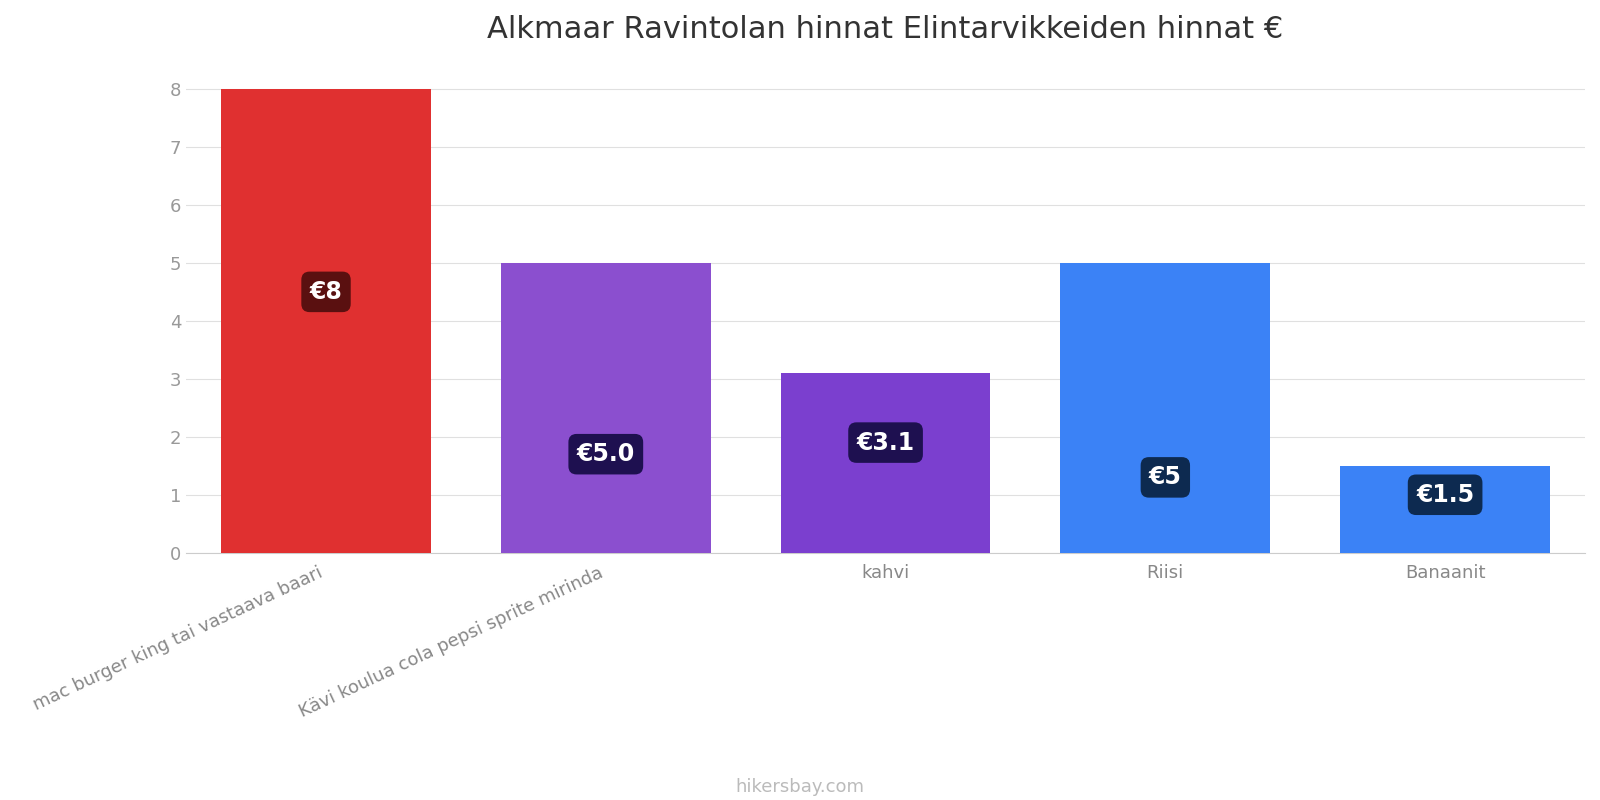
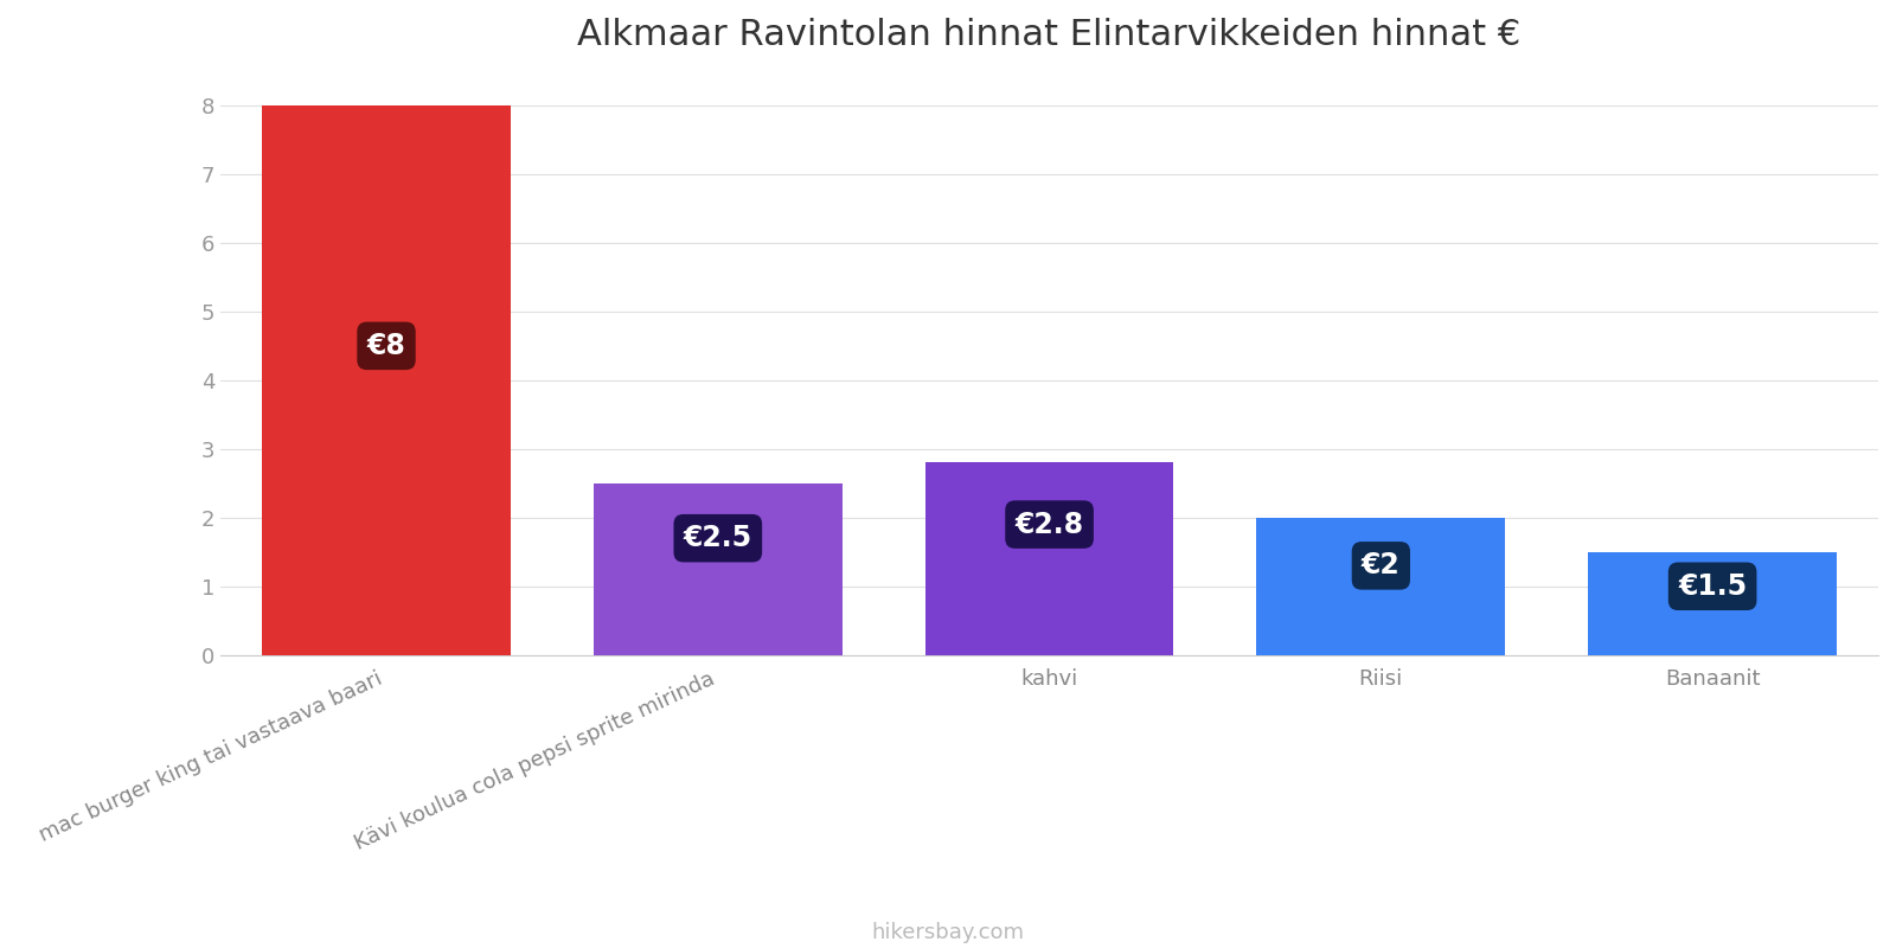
Kävi koulua cola pepsi sprite mirinda: €5 -> €2
kahvi: €3.1 -> €2.8
Riisi: €5 -> €2
